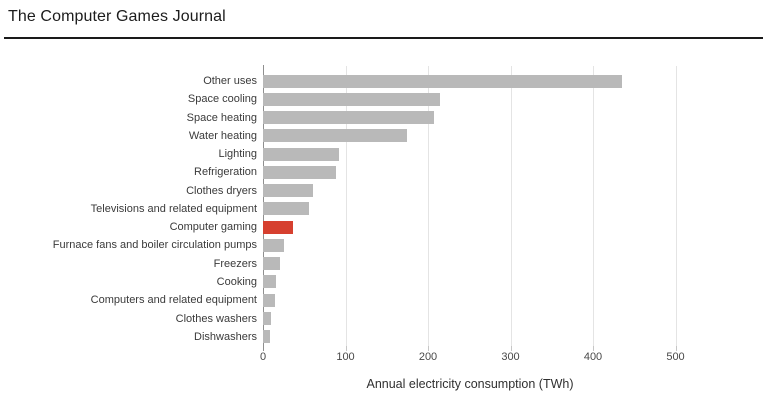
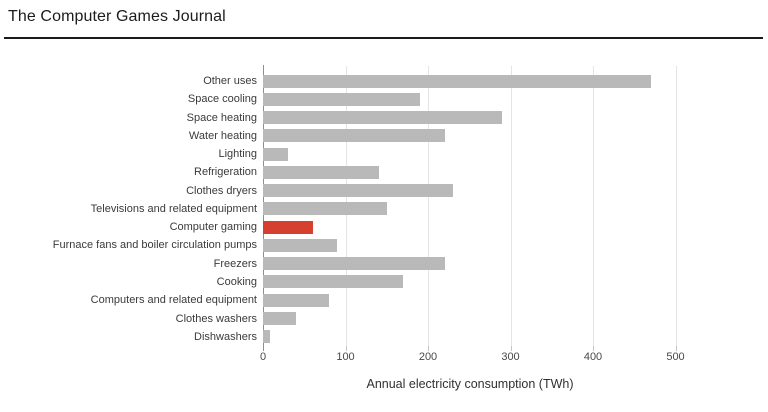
Other uses: 440 -> 470
Space cooling: 220 -> 190
Space heating: 210 -> 290
Water heating: 180 -> 220
Lighting: 90 -> 30
Refrigeration: 90 -> 140
Clothes dryers: 60 -> 230
Televisions and related equipment: 60 -> 150
Computer gaming: 40 -> 60
Furnace fans and boiler circulation pumps: 20 -> 90
Freezers: 20 -> 220
Cooking: 20 -> 170
Computers and related equipment: 20 -> 80
Clothes washers: 10 -> 40
